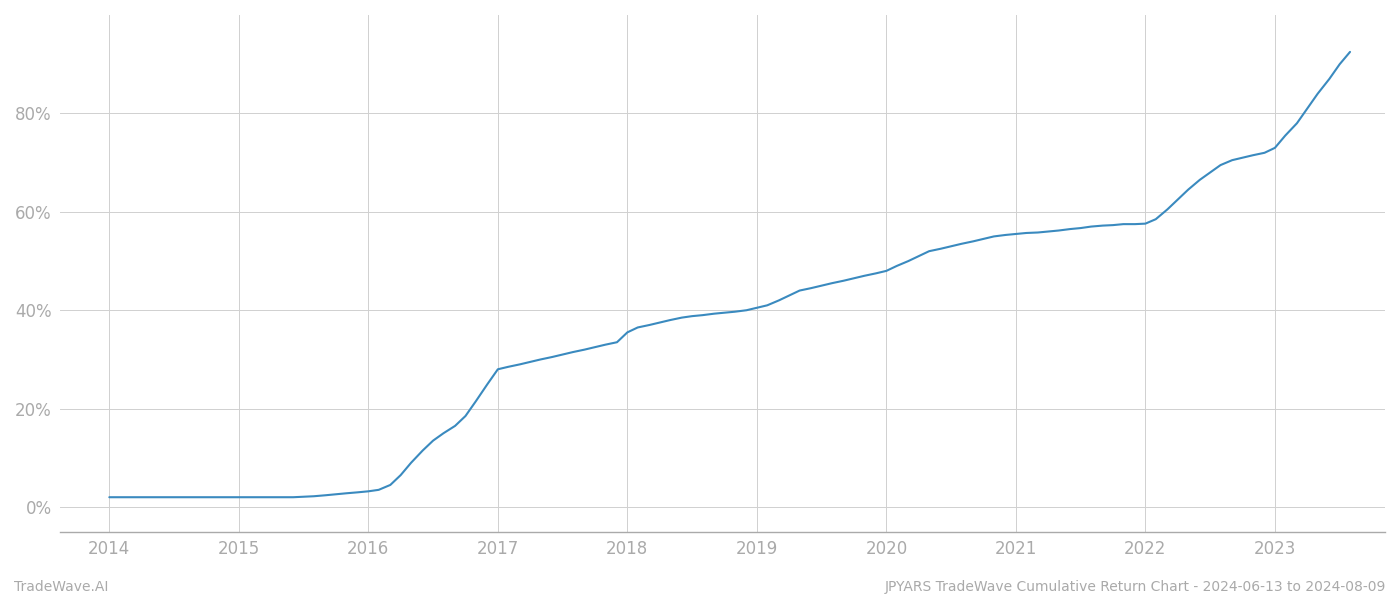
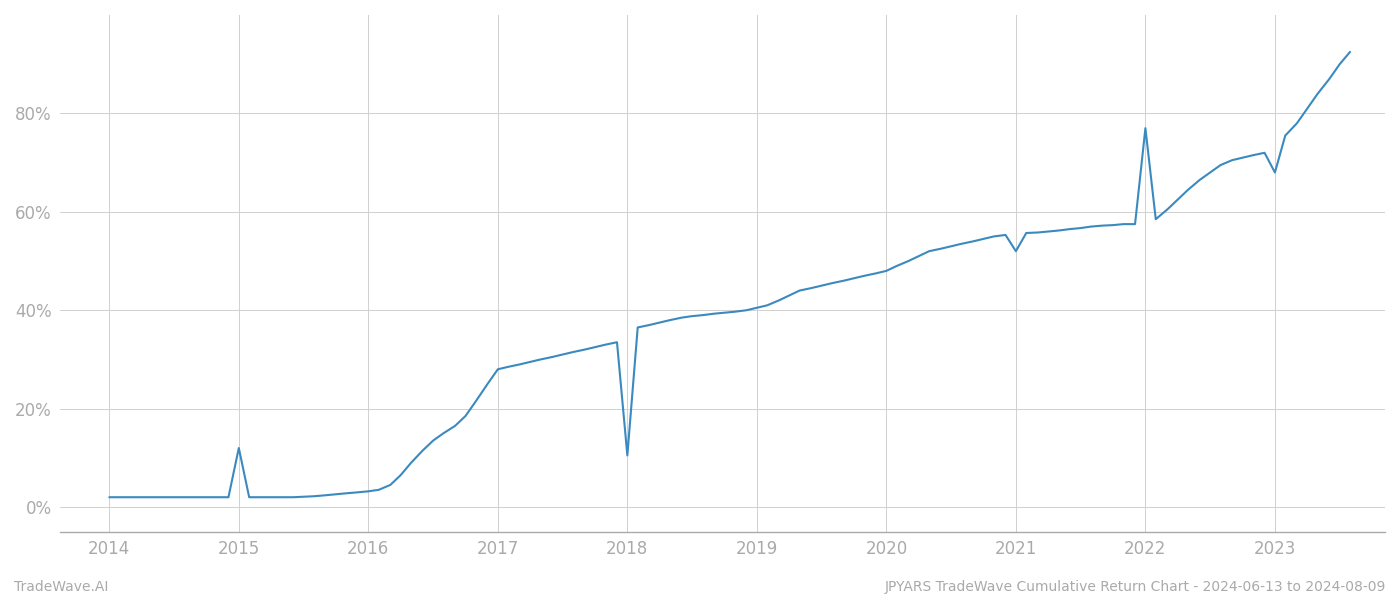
2015: 2.0% -> 12.0%
2018: 35.5% -> 10.5%
2021: 55.5% -> 52.0%
2022: 57.6% -> 77.0%
2023: 73.0% -> 68.0%
